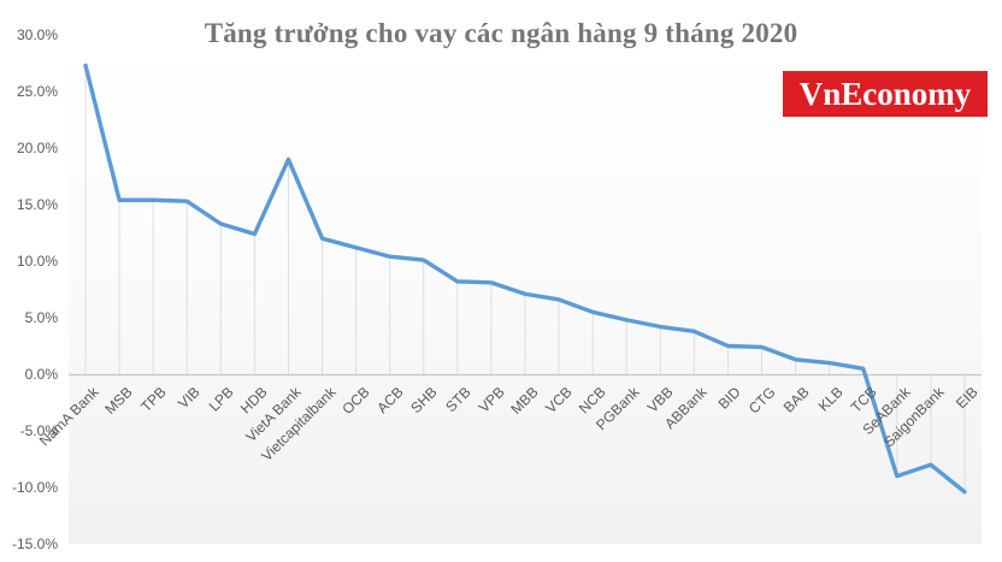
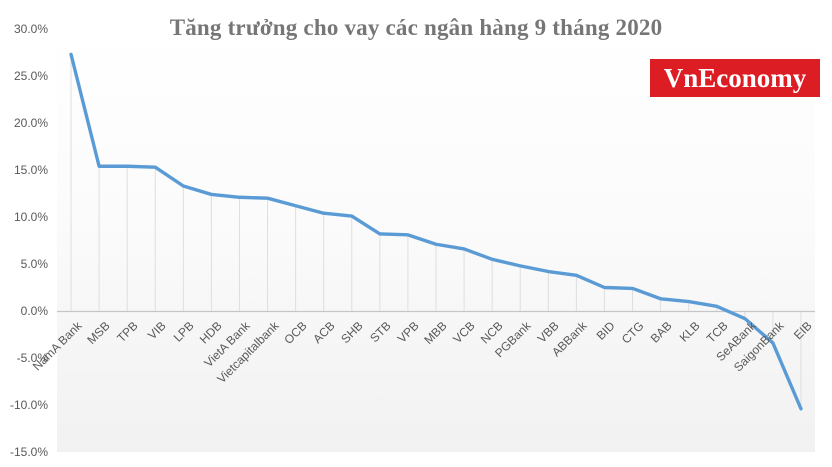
VietA Bank: 19% -> 12%
SeABank: -9% -> -1%
SaigonBank: -8% -> -3%
